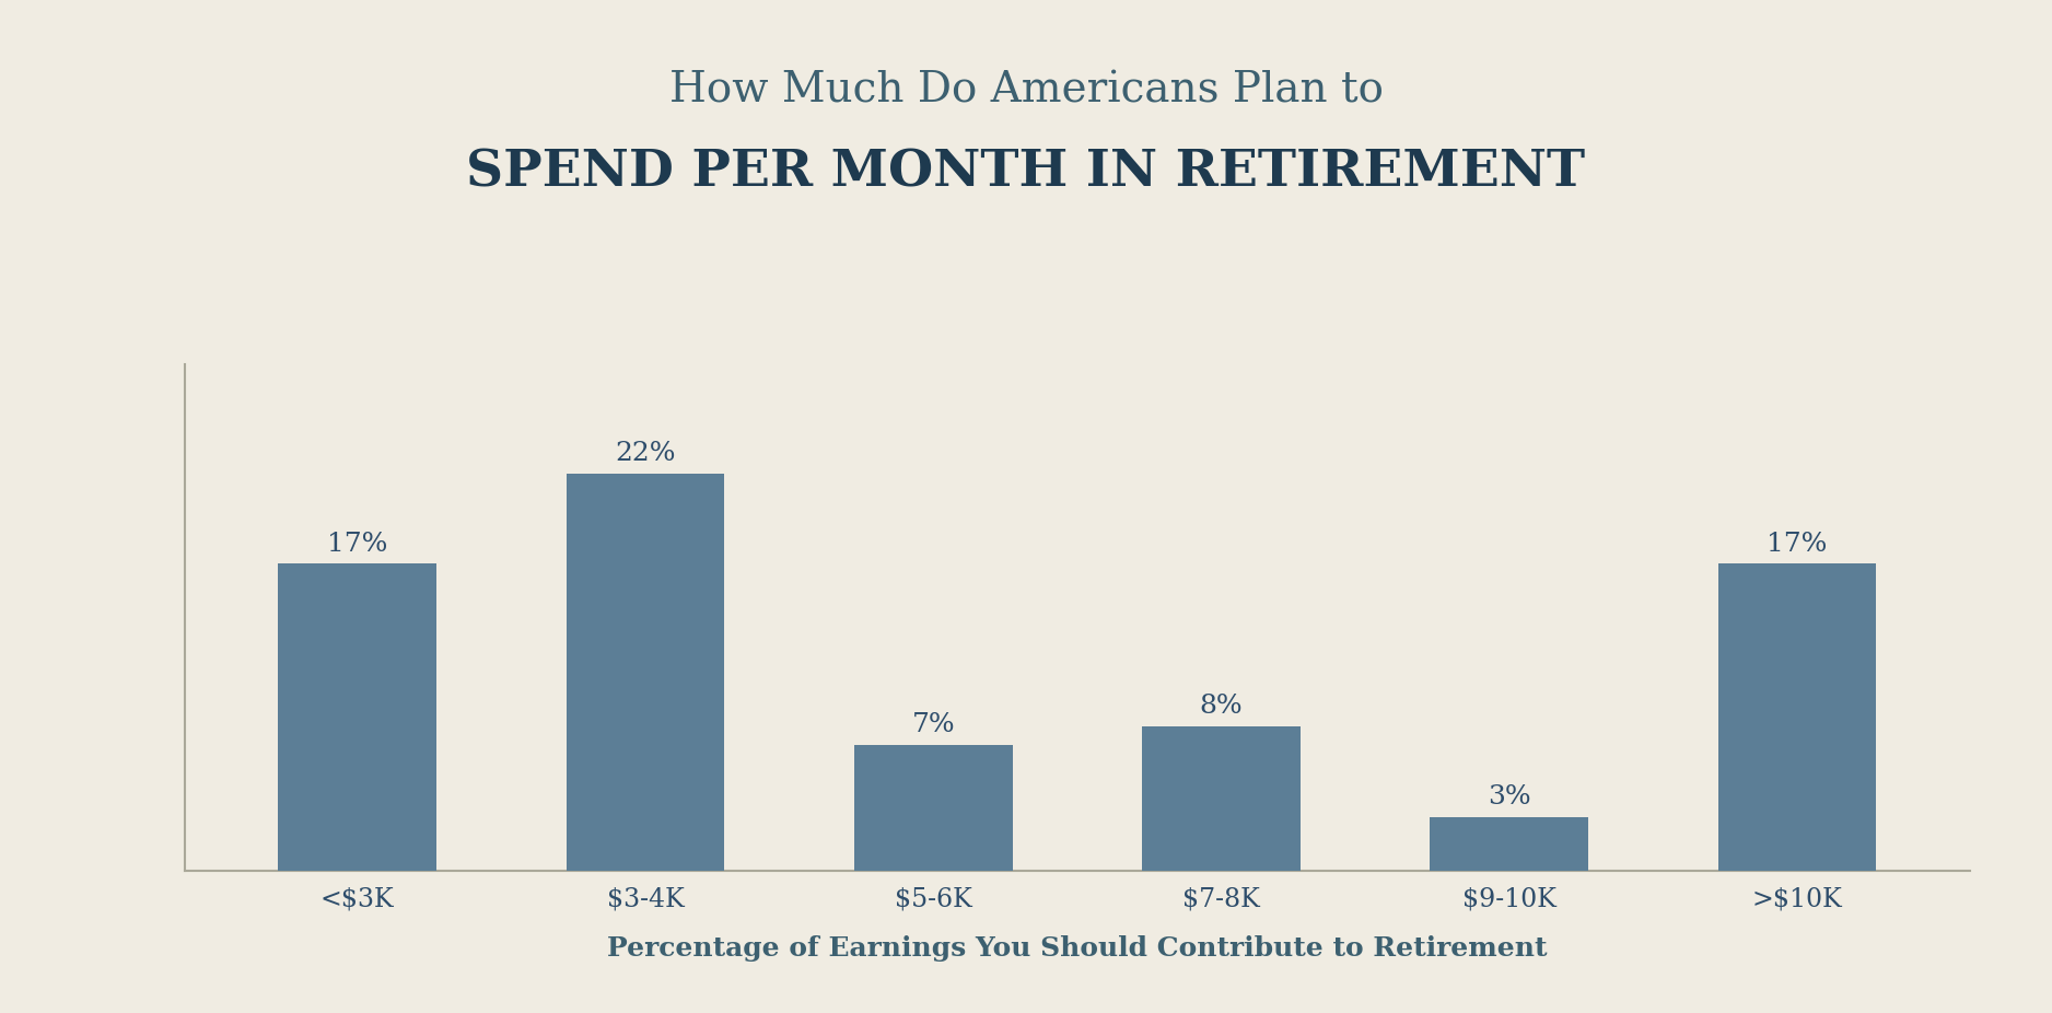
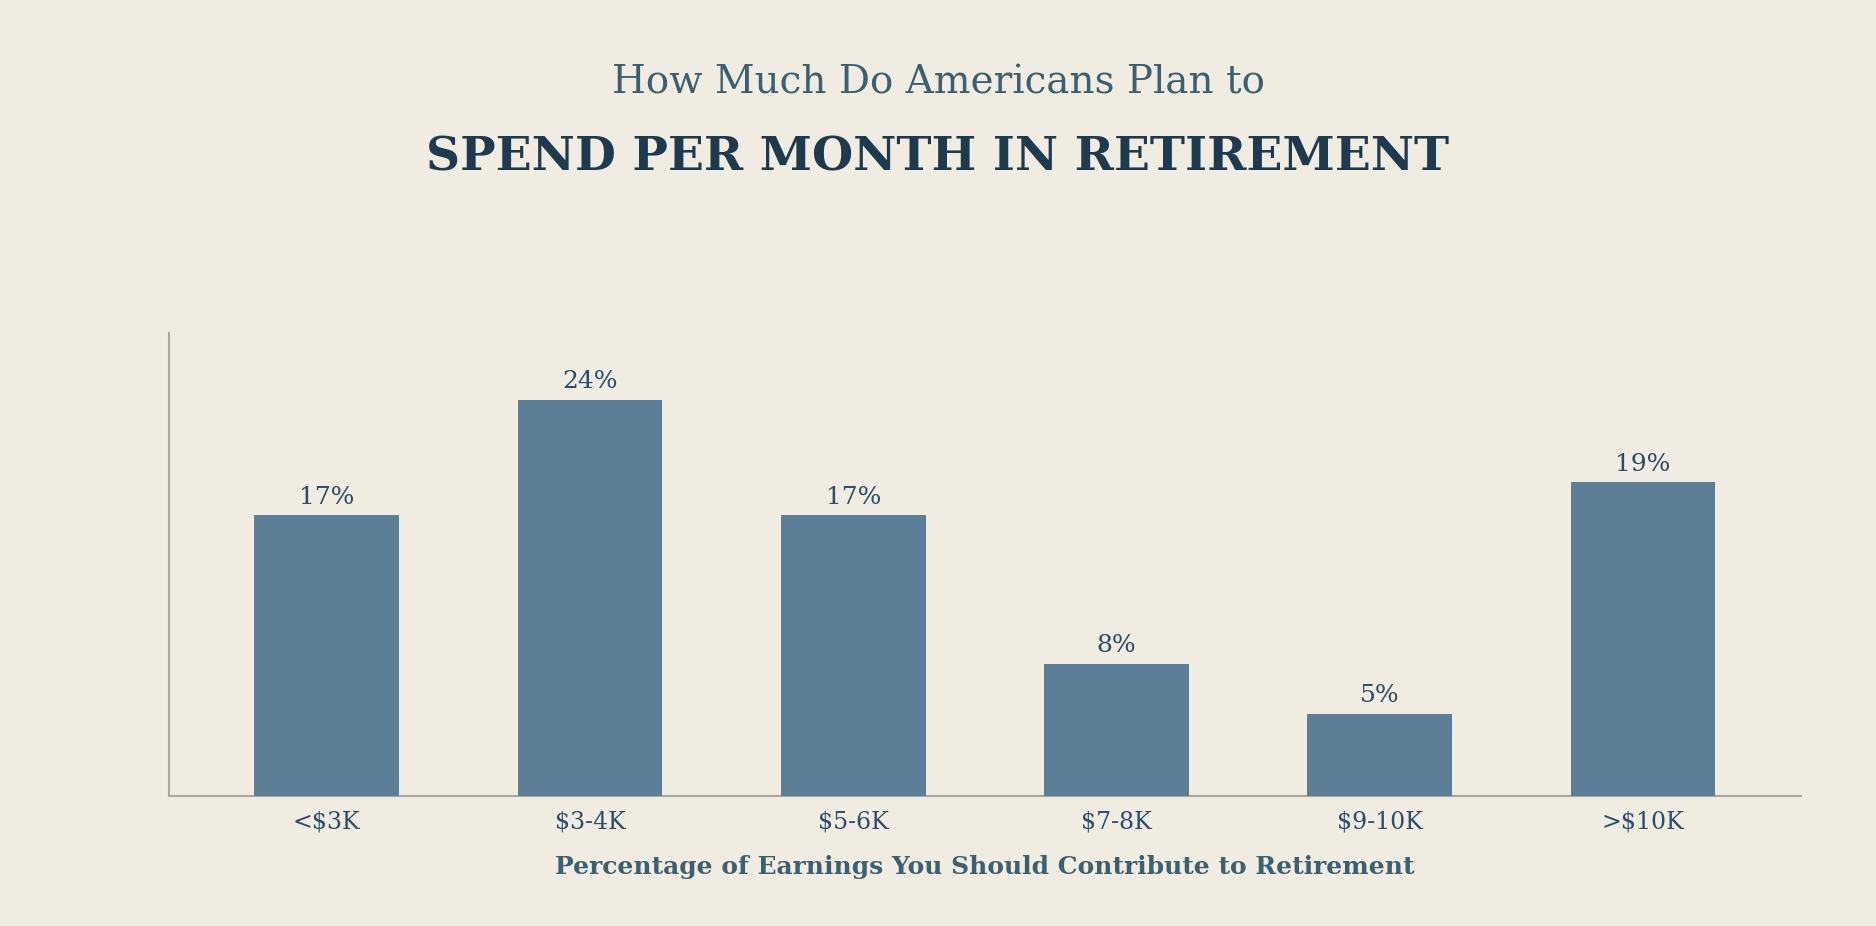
$3-4K: 22% -> 24%
$5-6K: 7% -> 17%
$9-10K: 3% -> 5%
>$10K: 17% -> 19%
